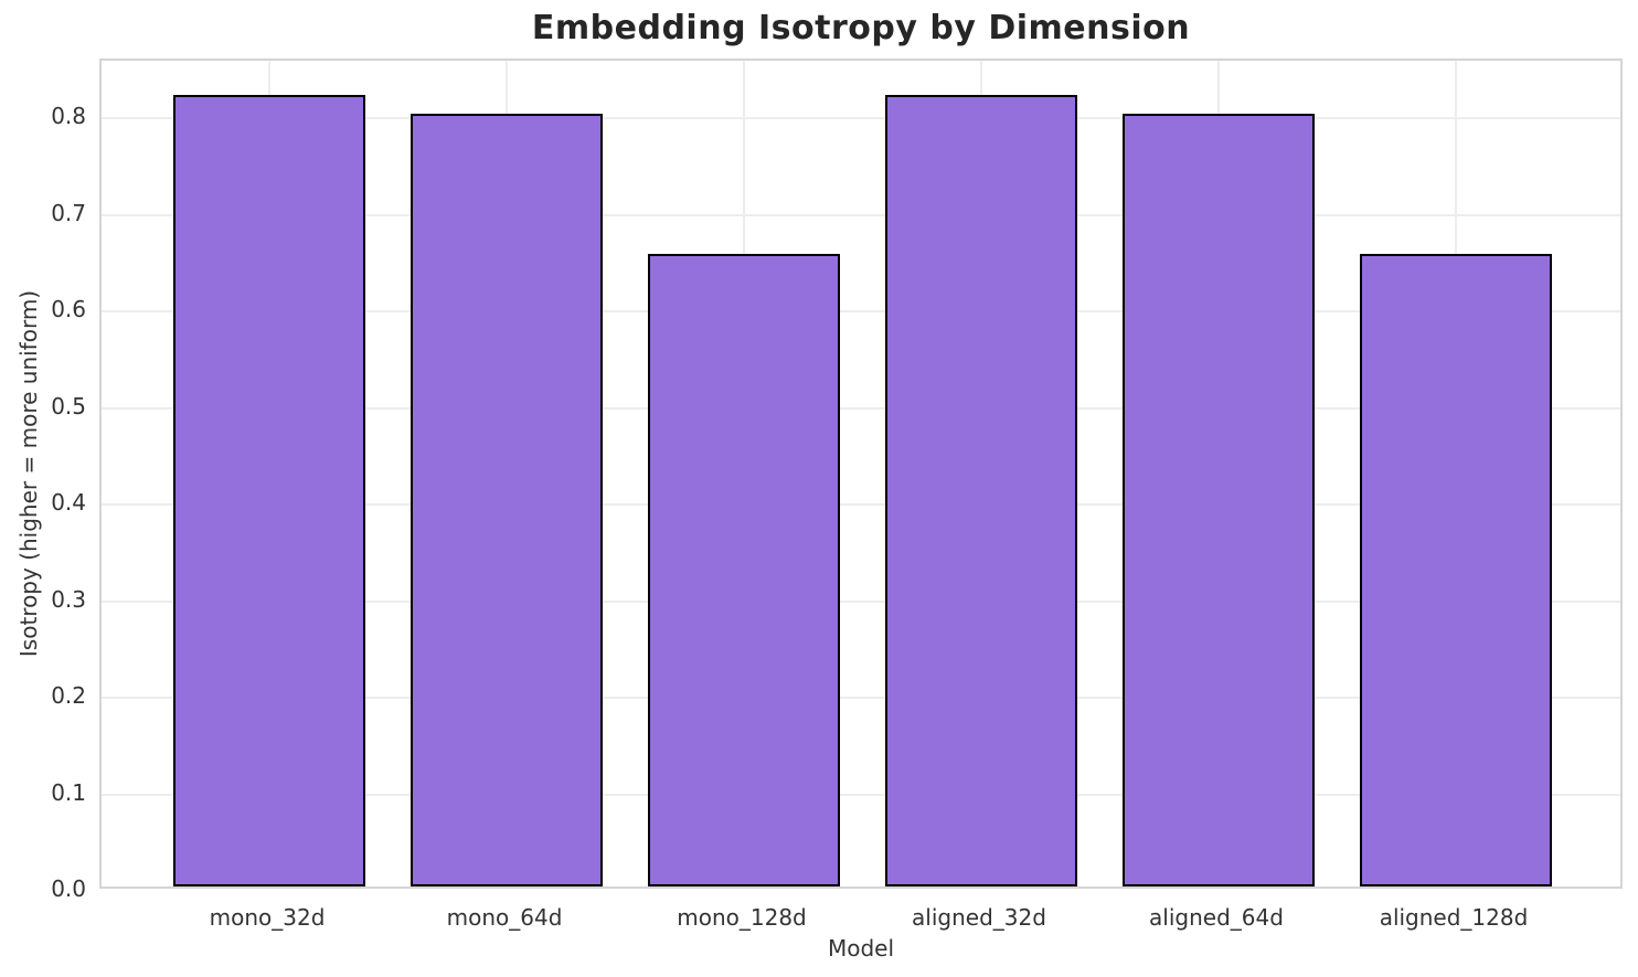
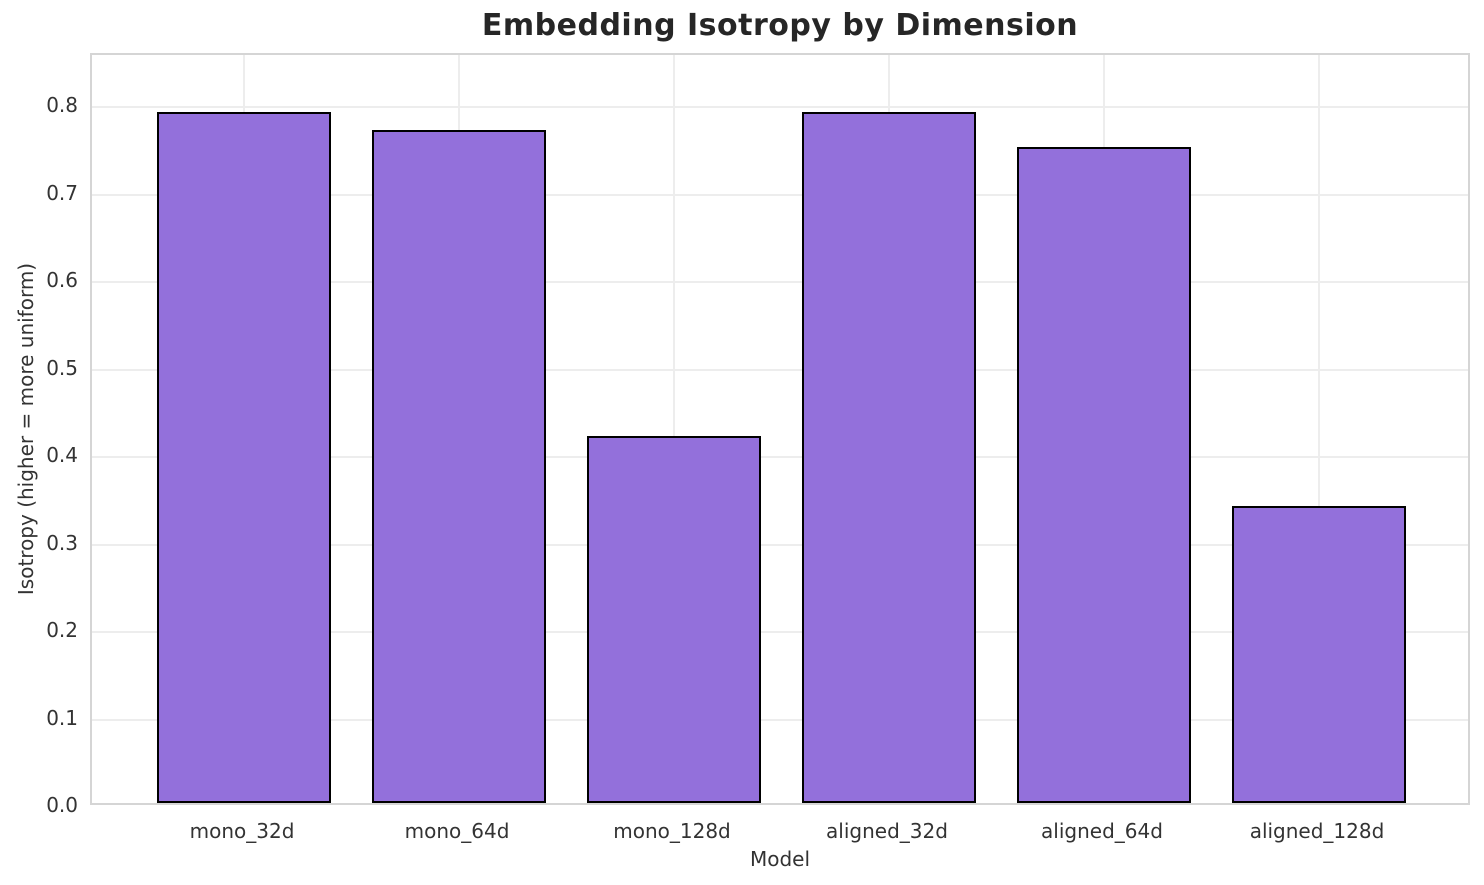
mono_32d: 0.82 -> 0.79
mono_64d: 0.80 -> 0.77
mono_128d: 0.66 -> 0.42
aligned_32d: 0.82 -> 0.79
aligned_64d: 0.80 -> 0.75
aligned_128d: 0.66 -> 0.34
